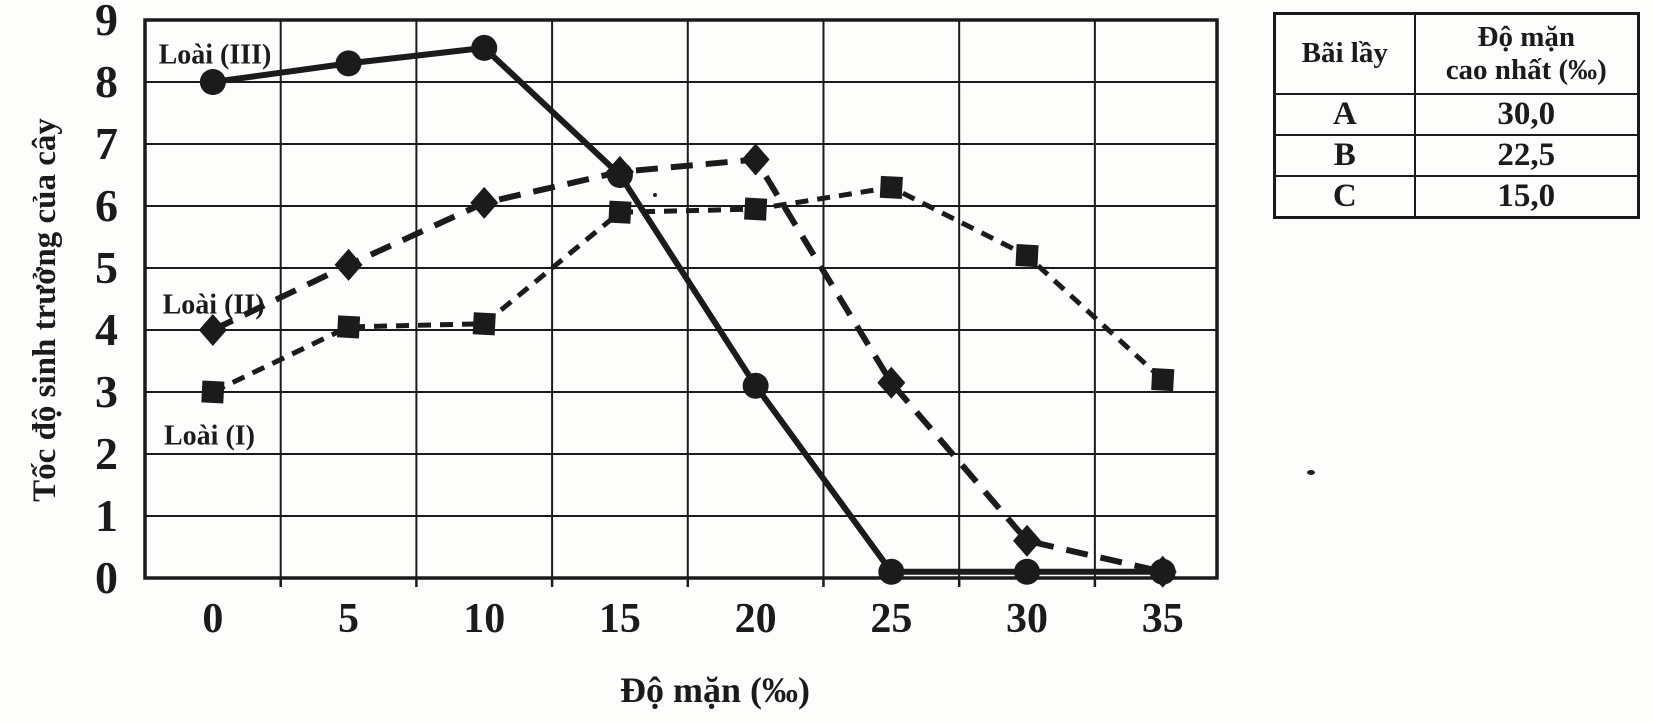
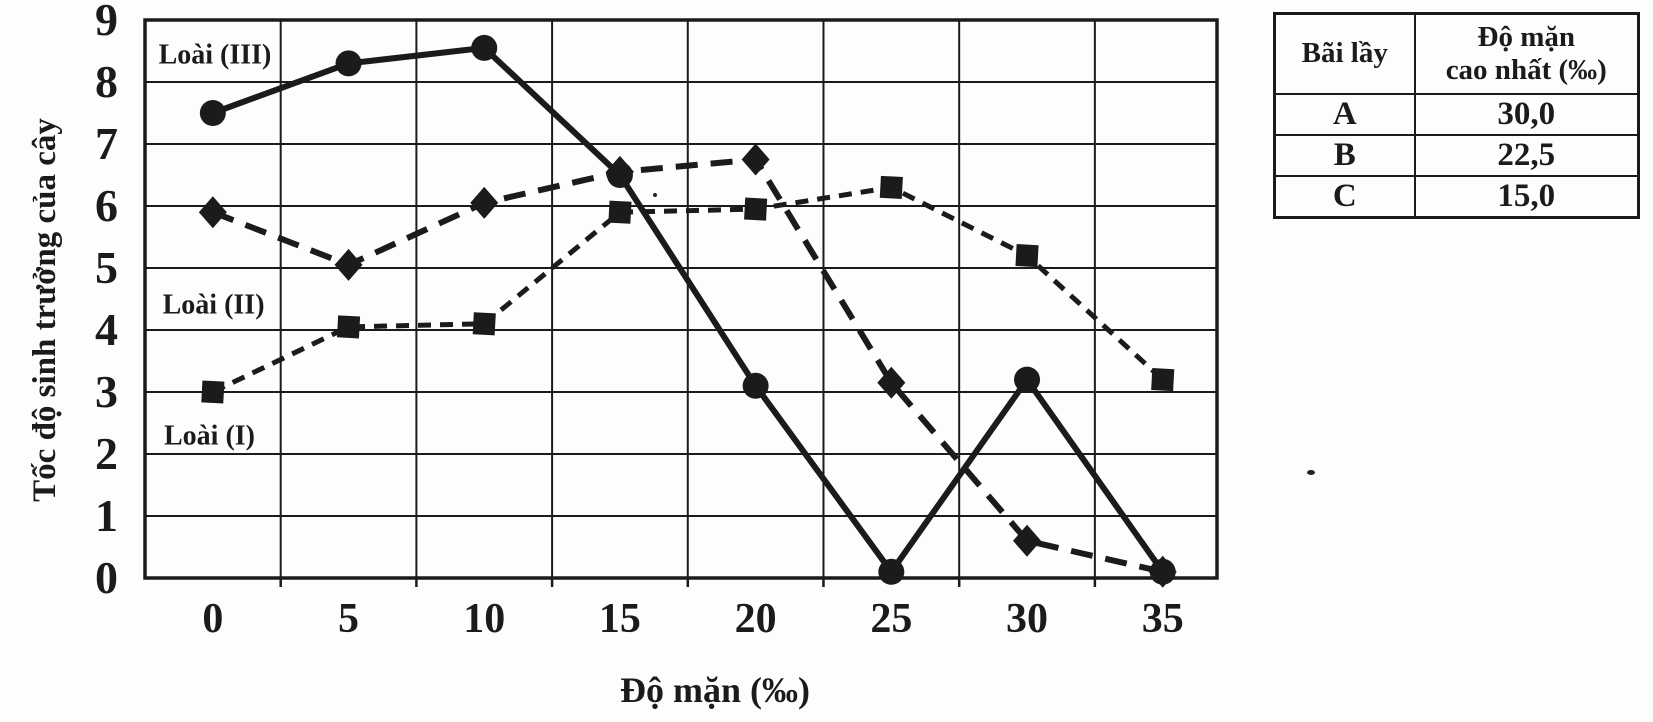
Loài (II)/0: 4.0 -> 5.9
Loài (III)/0: 8.0 -> 7.5
Loài (III)/30: 0.1 -> 3.2
